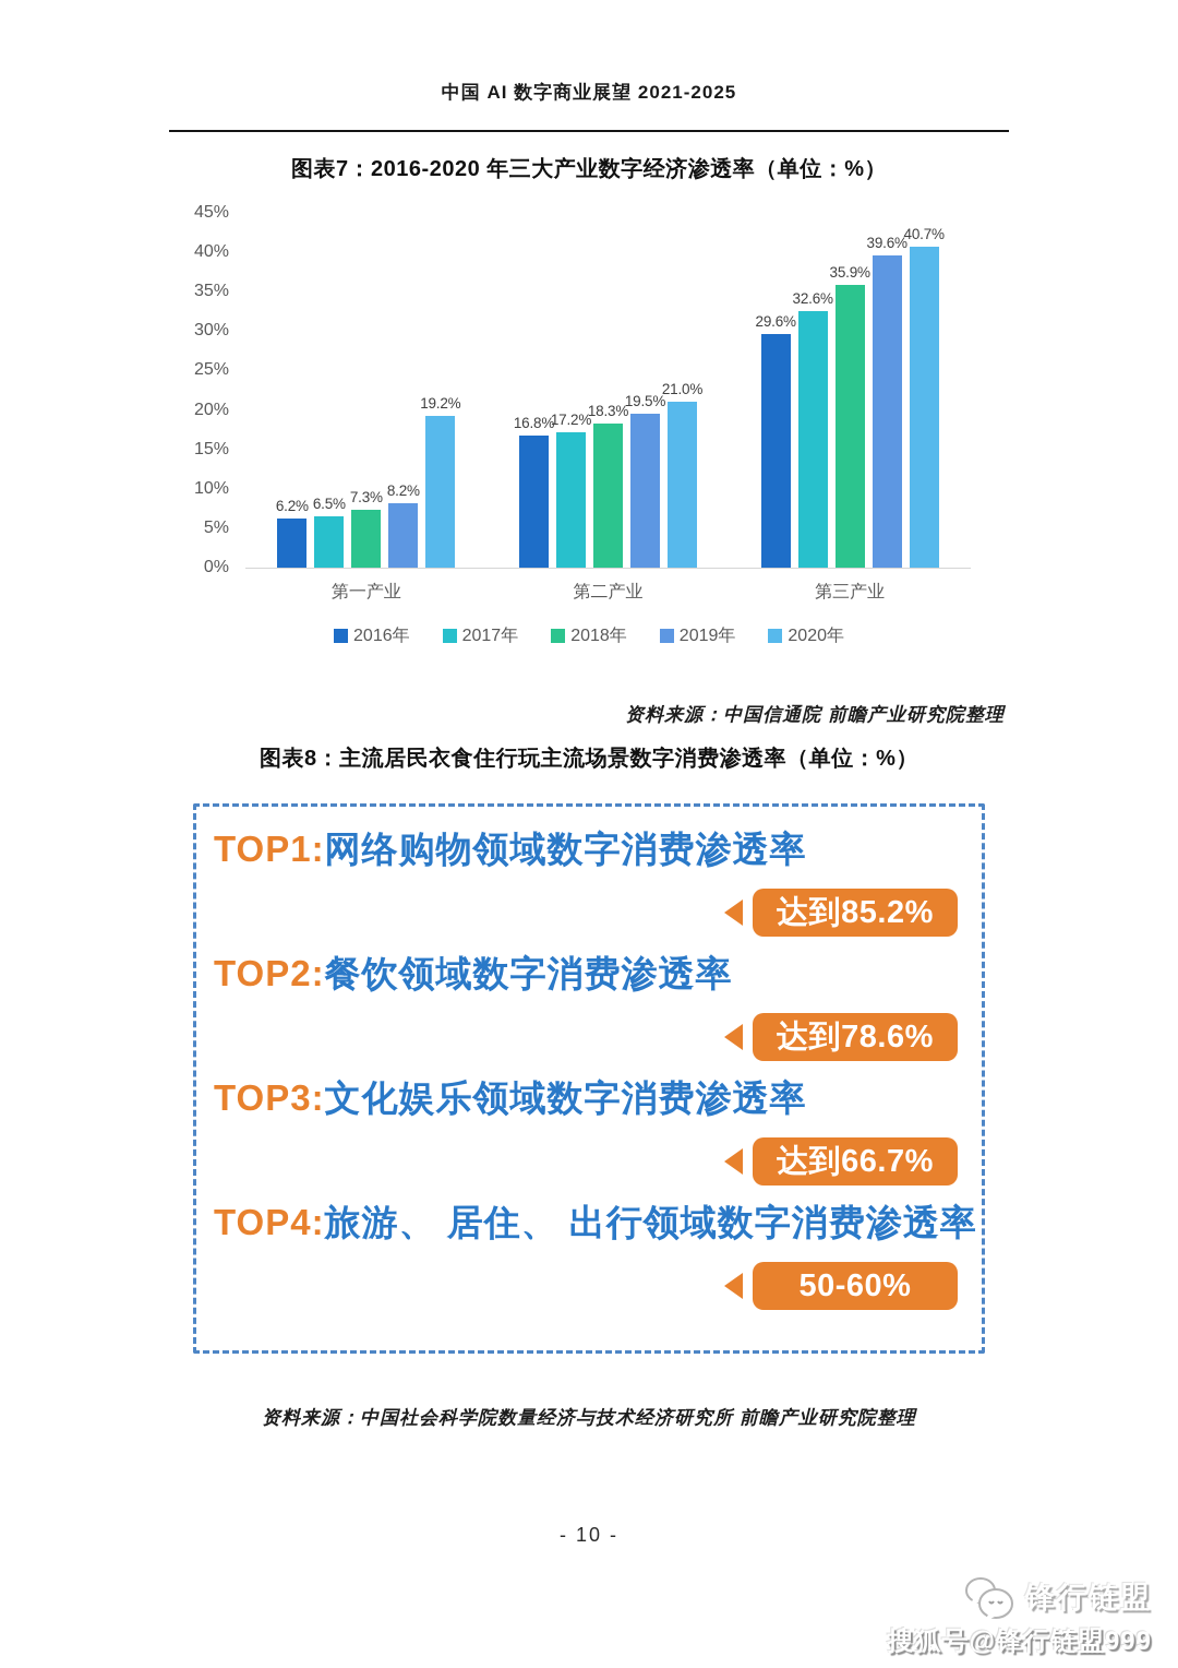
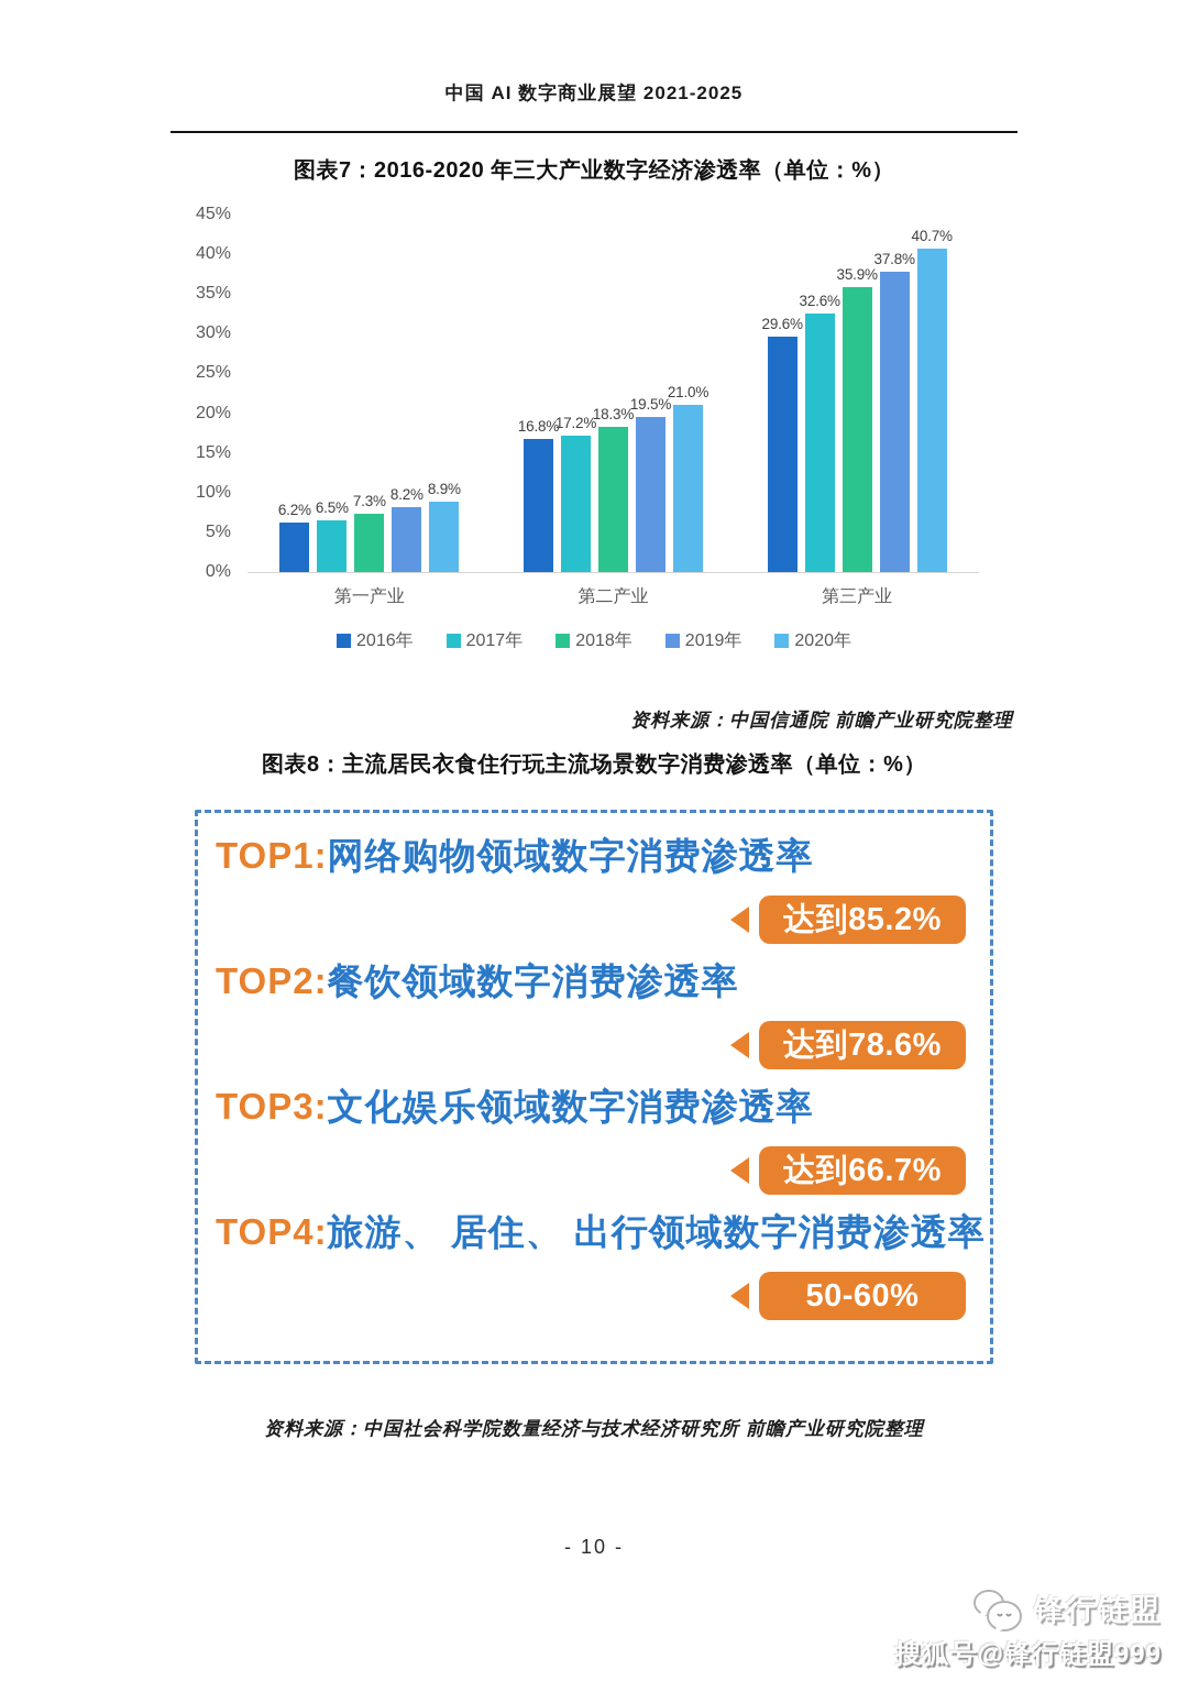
2020年/第一产业: 19.2% -> 8.9%
2019年/第三产业: 39.6% -> 37.8%
